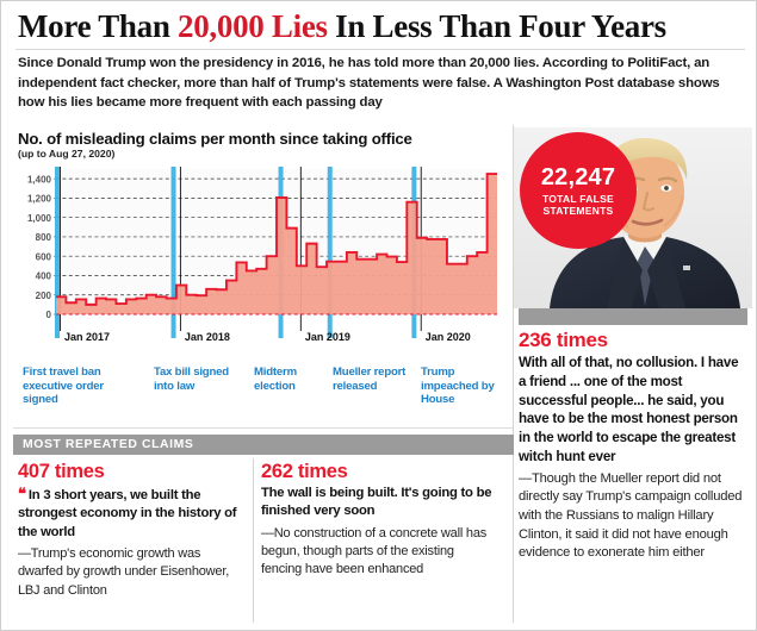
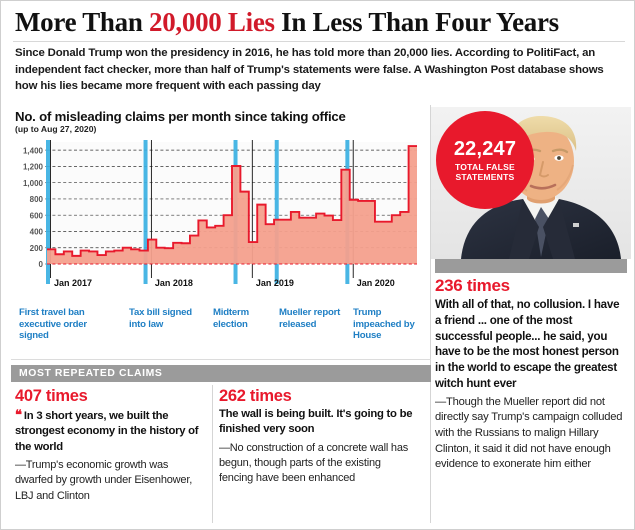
Jan 2019: 500 -> 300
